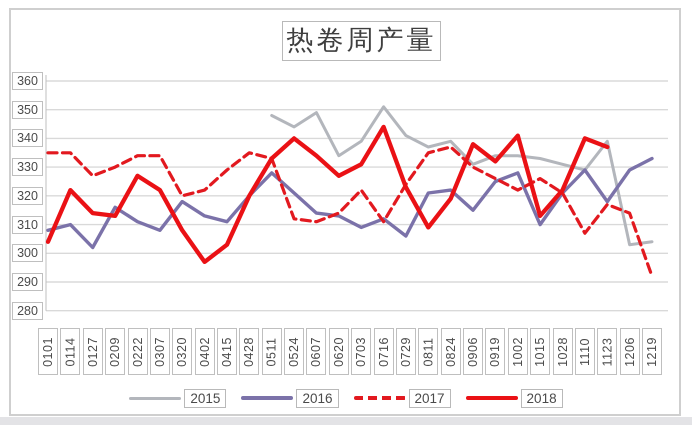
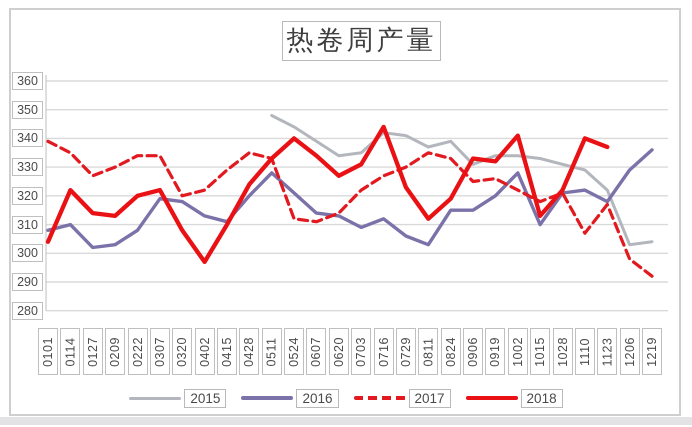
2017/0101: 335 -> 339
2016/0209: 316 -> 303
2016/0222: 311 -> 308
2018/0222: 327 -> 320
2016/0307: 308 -> 319
2018/0415: 303 -> 310
2018/0428: 320 -> 324
2015/0607: 349 -> 339
2015/0703: 339 -> 335
2015/0716: 351 -> 342
2017/0716: 311 -> 327
2017/0729: 324 -> 330
2016/0811: 321 -> 303
2018/0811: 309 -> 312
2016/0824: 322 -> 315
2017/0824: 337 -> 333
2017/0906: 330 -> 325
2018/0906: 338 -> 333
2016/0919: 325 -> 320
2017/1015: 326 -> 318
2016/1110: 329 -> 322
2015/1123: 339 -> 322
2017/1206: 314 -> 298
2016/1219: 333 -> 336
